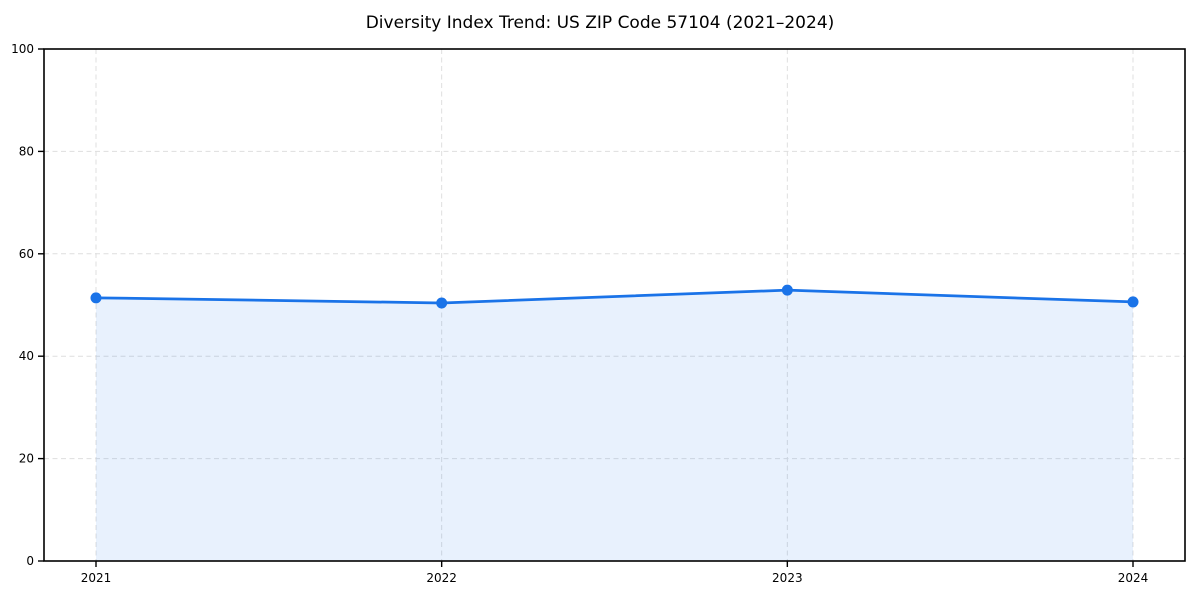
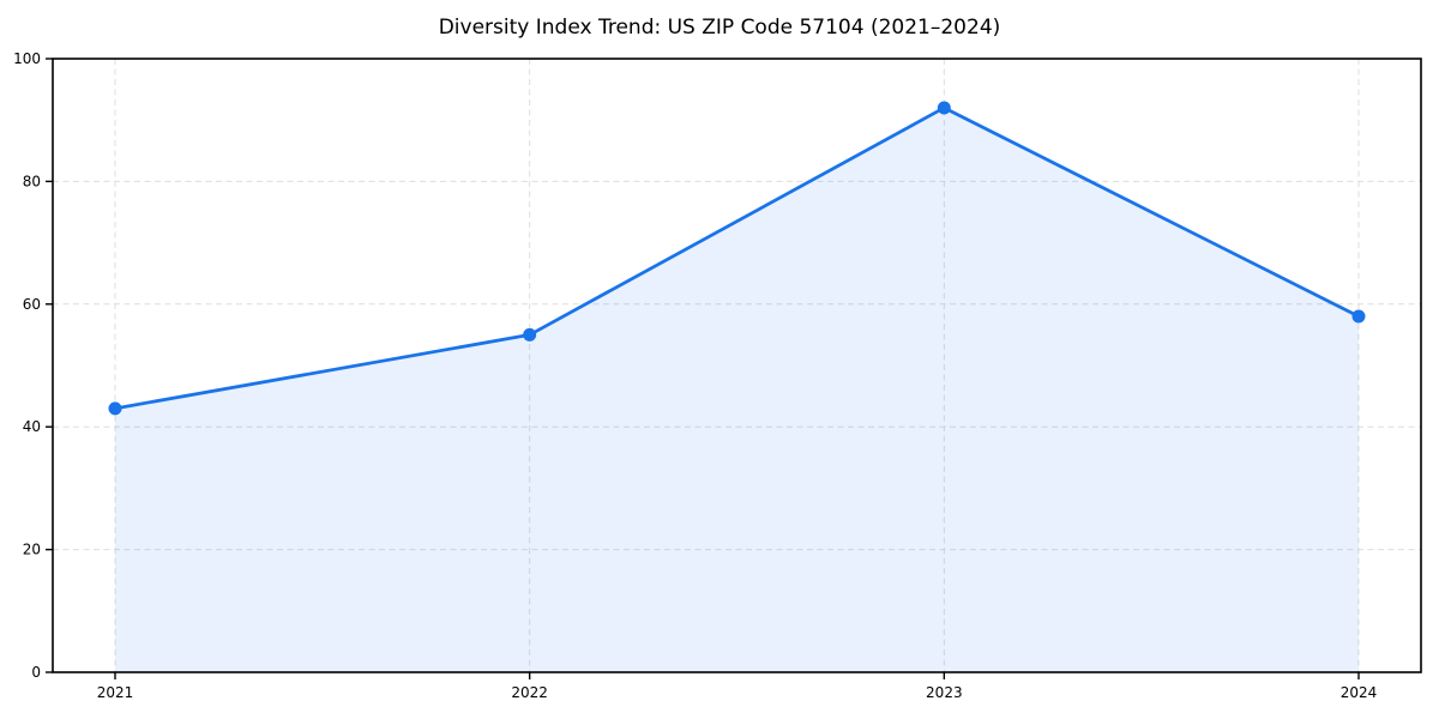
2021: 51 -> 43
2022: 50 -> 55
2023: 53 -> 92
2024: 51 -> 58
